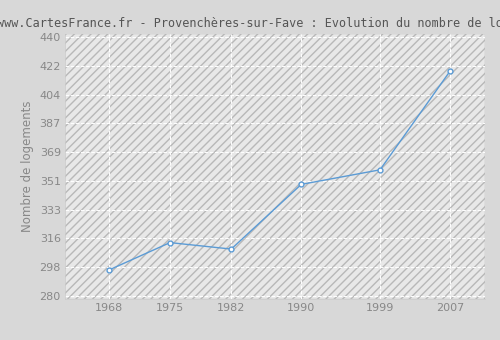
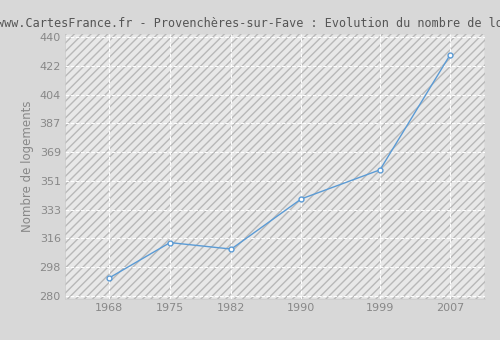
1968: 296 -> 291
1990: 349 -> 340
2007: 419 -> 429
